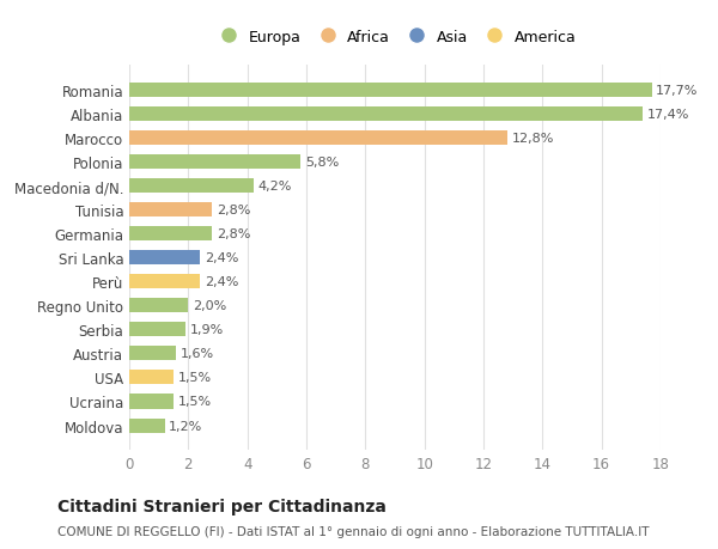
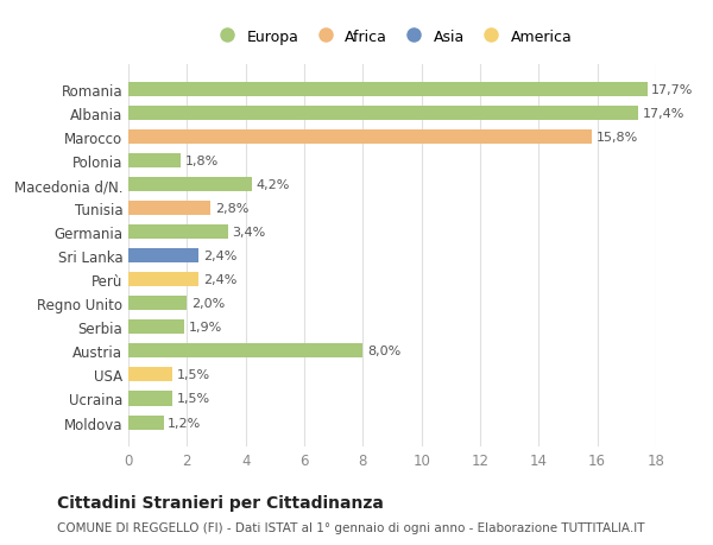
Marocco: 12,8% -> 15,8%
Polonia: 5,8% -> 1,8%
Germania: 2,8% -> 3,4%
Austria: 1,6% -> 8,0%
